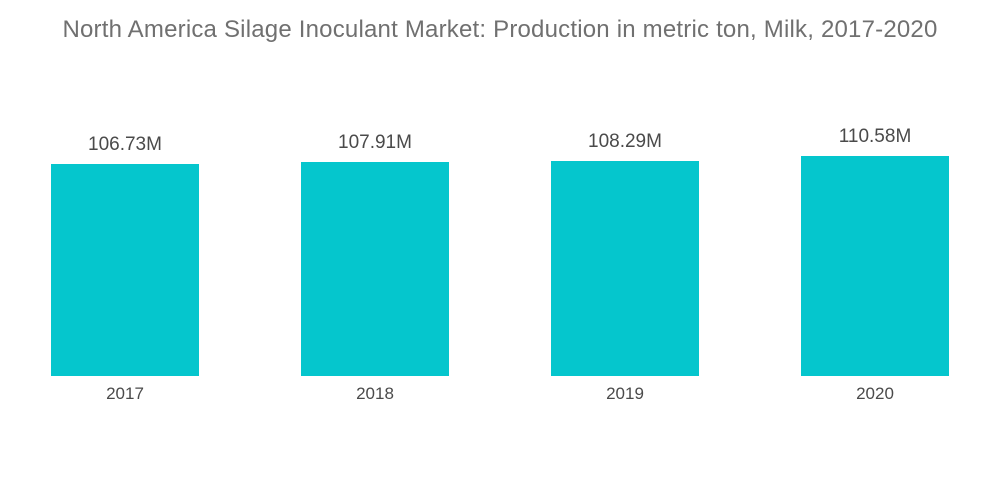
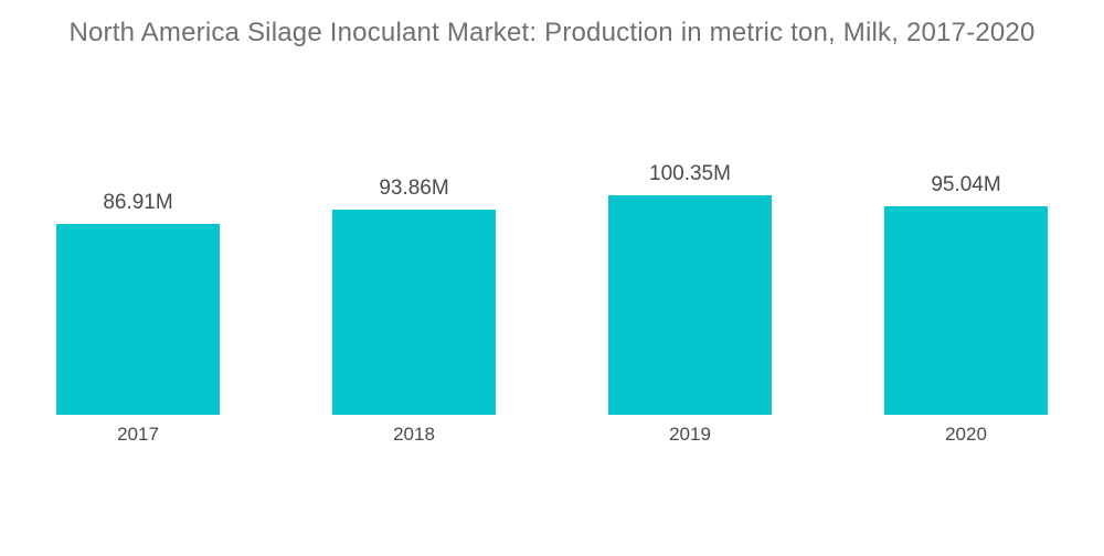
2017: 106.73M -> 86.91M
2018: 107.91M -> 93.86M
2019: 108.29M -> 100.35M
2020: 110.58M -> 95.04M
